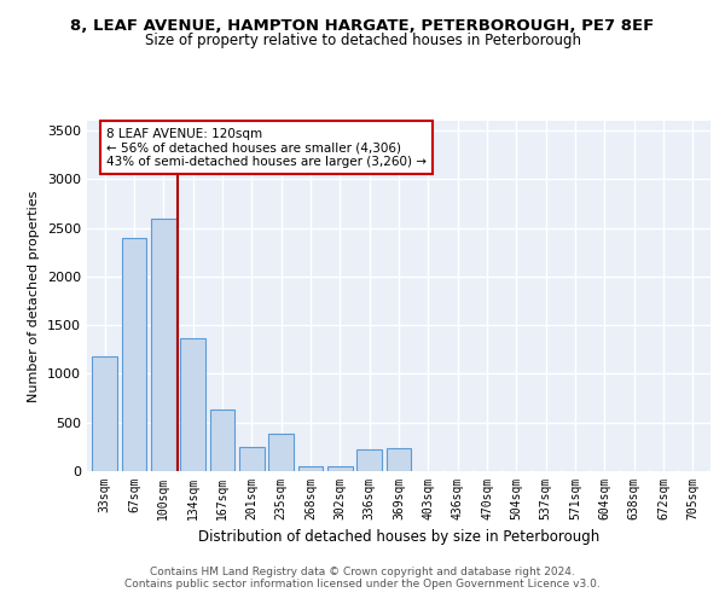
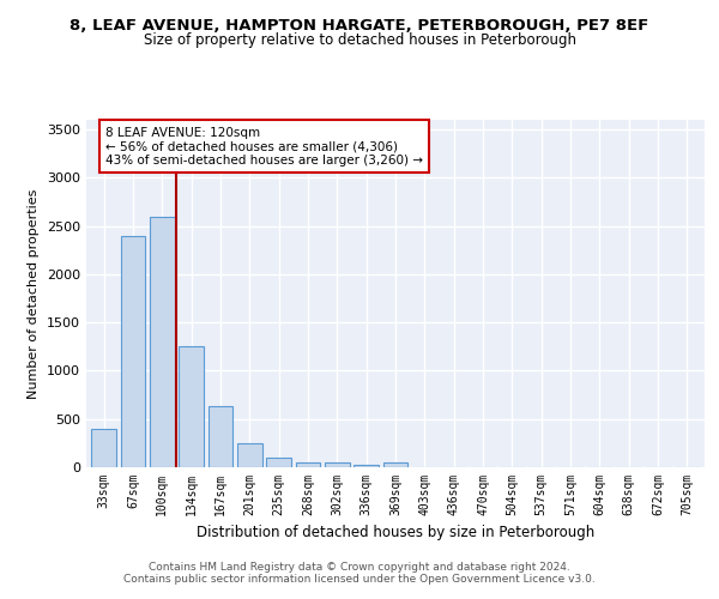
33sqm: 1180 -> 400
134sqm: 1360 -> 1250
235sqm: 380 -> 100
336sqm: 220 -> 30
369sqm: 240 -> 60
